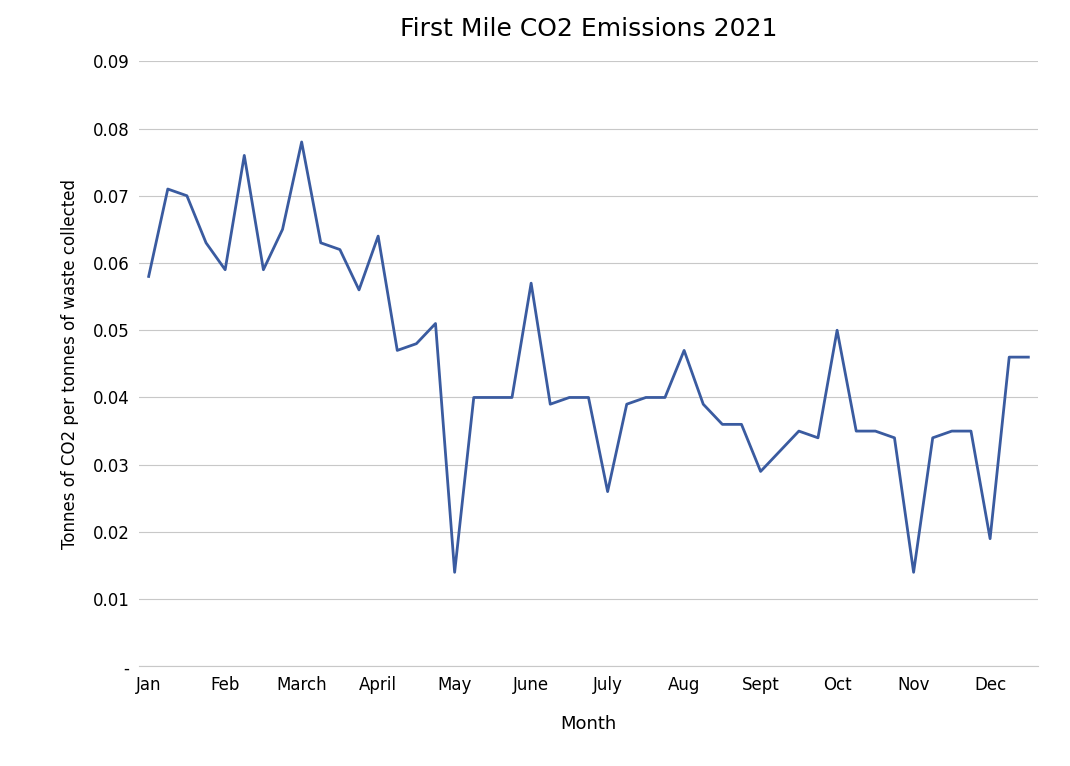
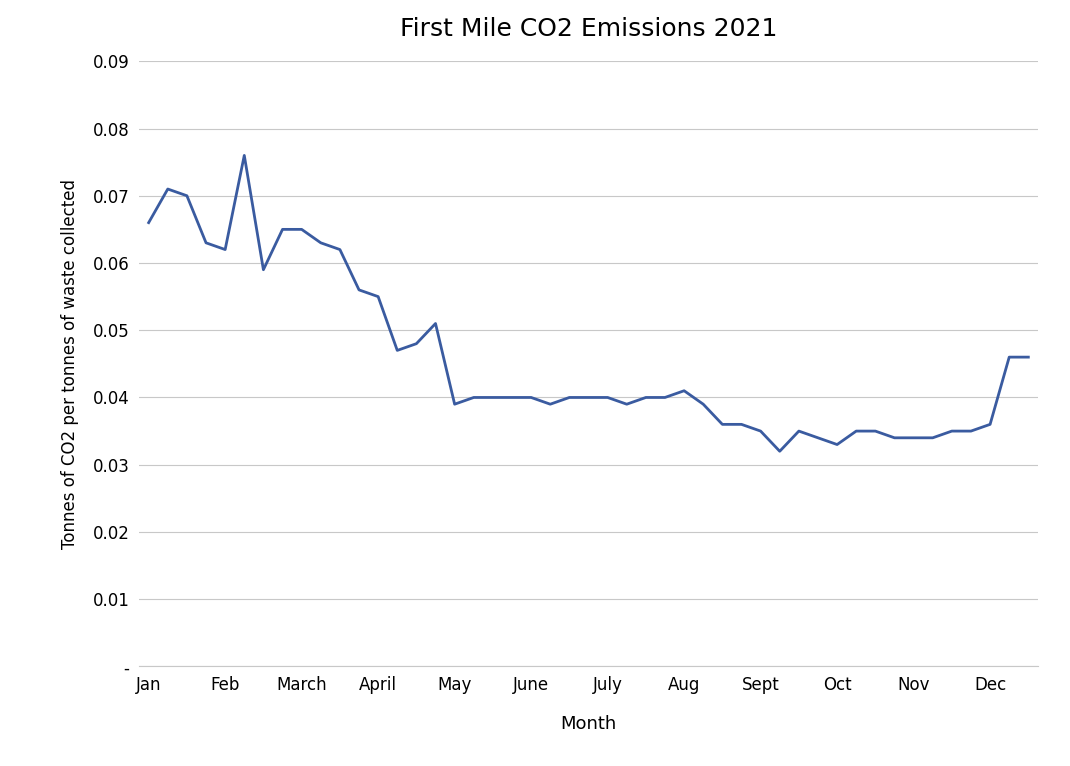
Jan: 0.058 -> 0.066
Feb: 0.059 -> 0.062
March: 0.078 -> 0.065
April: 0.064 -> 0.055
May: 0.014 -> 0.039
June: 0.057 -> 0.040
July: 0.026 -> 0.040
Aug: 0.047 -> 0.041
Sept: 0.029 -> 0.035
Oct: 0.050 -> 0.033
Nov: 0.014 -> 0.034
Dec: 0.019 -> 0.036
